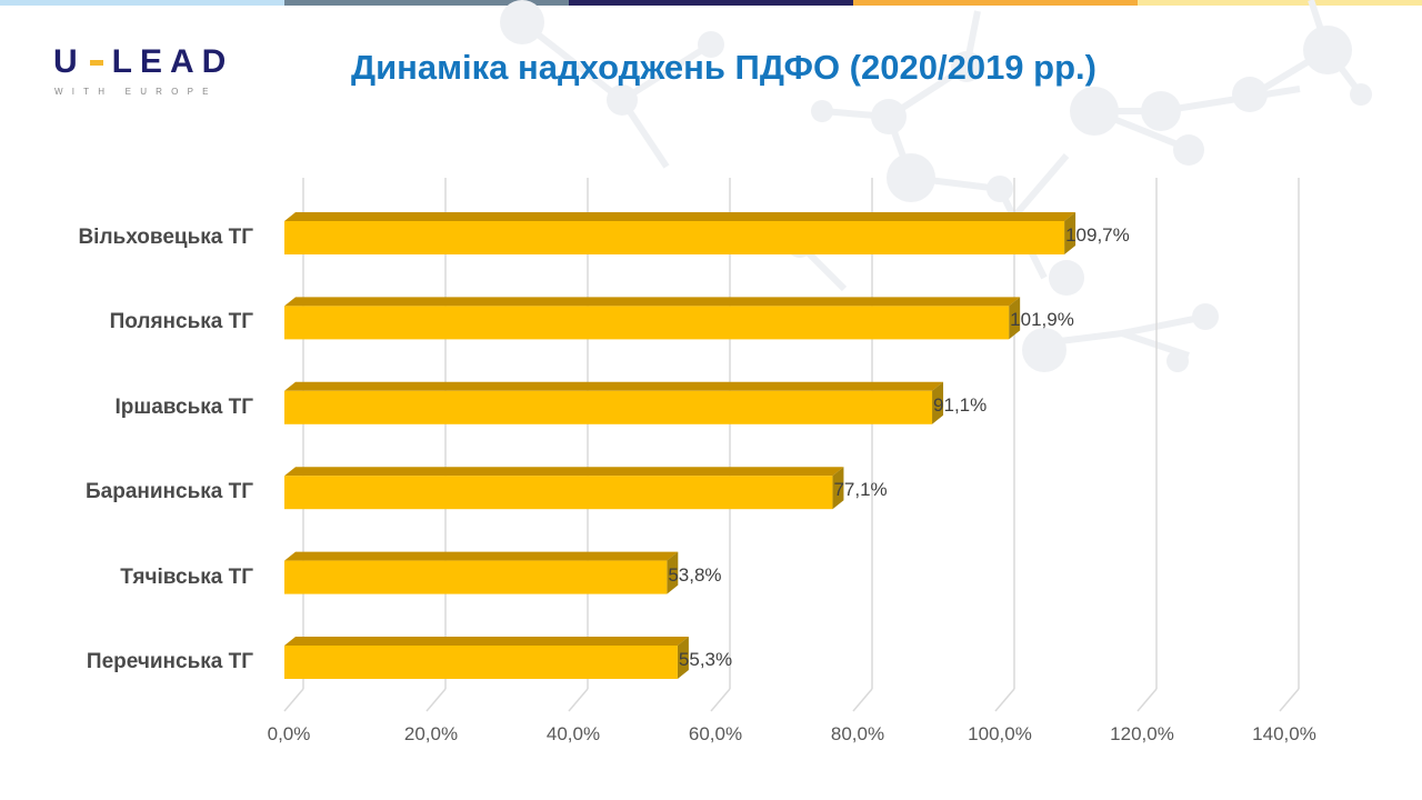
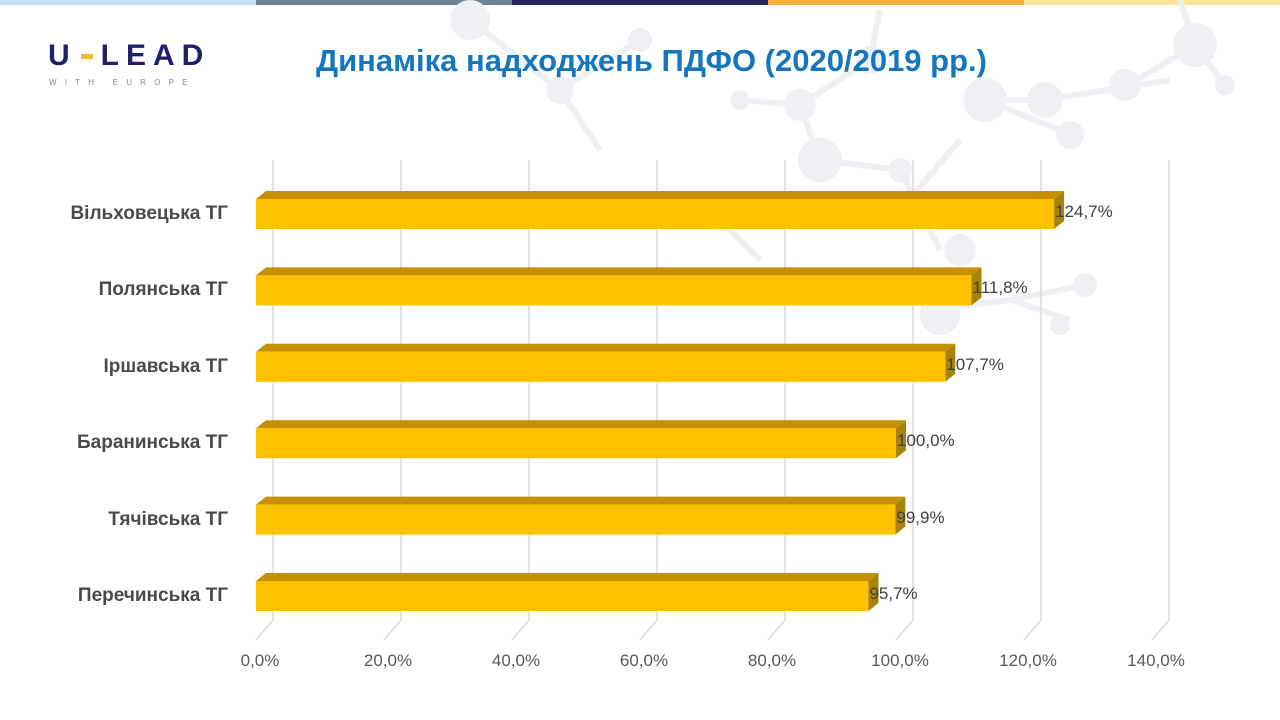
Вільховецька ТГ: 109,7% -> 124,7%
Полянська ТГ: 101,9% -> 111,8%
Іршавська ТГ: 91,1% -> 107,7%
Баранинська ТГ: 77,1% -> 100,0%
Тячівська ТГ: 53,8% -> 99,9%
Перечинська ТГ: 55,3% -> 95,7%
